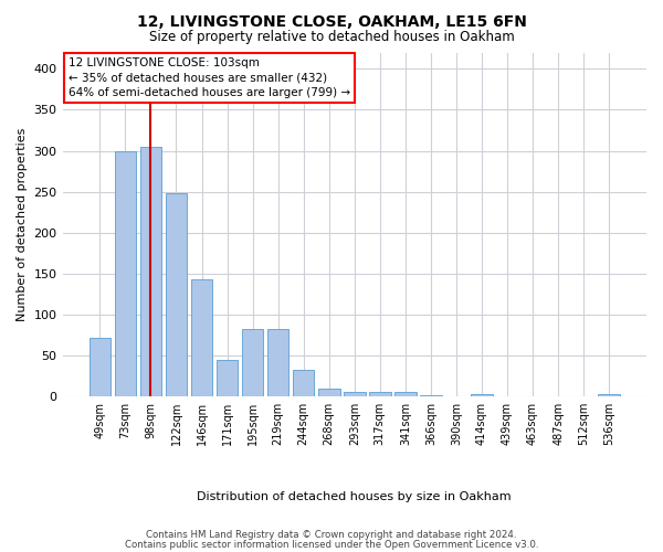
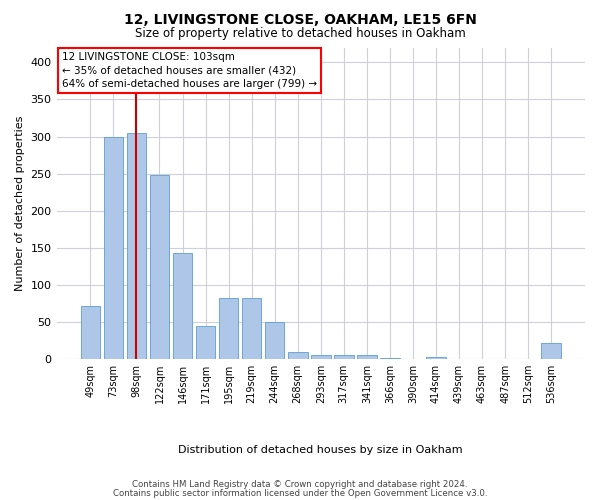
244sqm: 33 -> 50
536sqm: 3 -> 22
